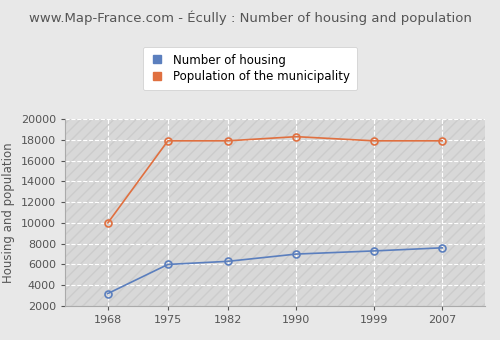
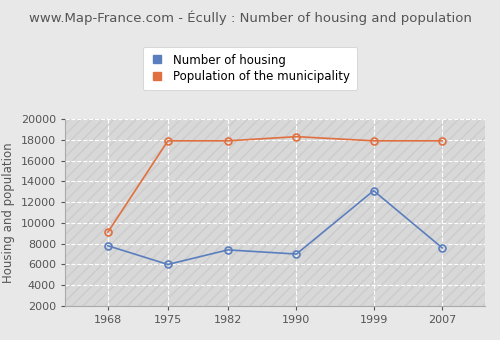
Number of housing/1968: 3200 -> 7800
Population of the municipality/1968: 10000 -> 9100
Number of housing/1982: 6300 -> 7400
Number of housing/1999: 7300 -> 13100
